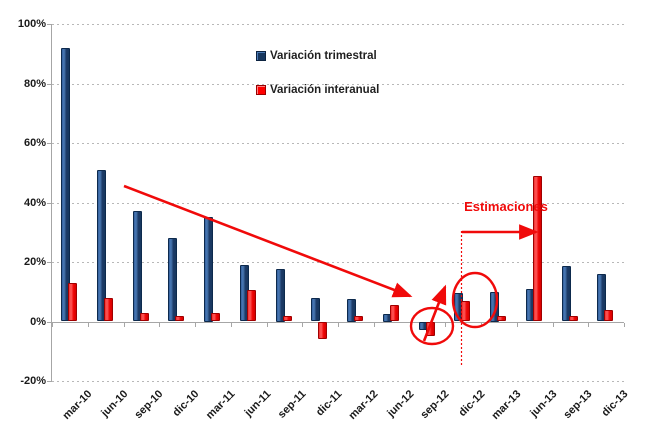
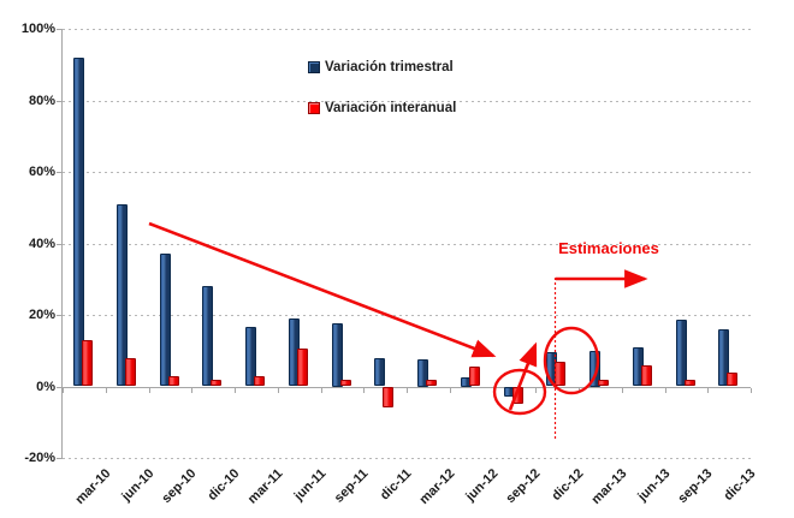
Variación trimestral/mar-11: 35% -> 16%
Variación interanual/jun-13: 49% -> 6%
